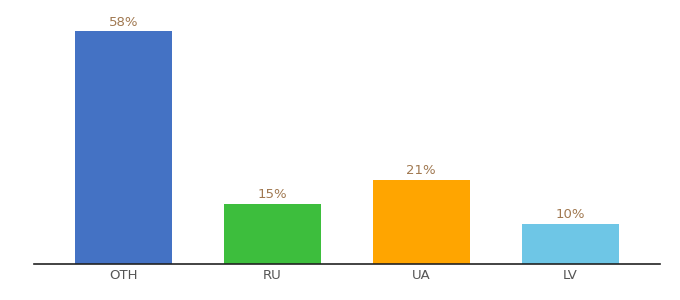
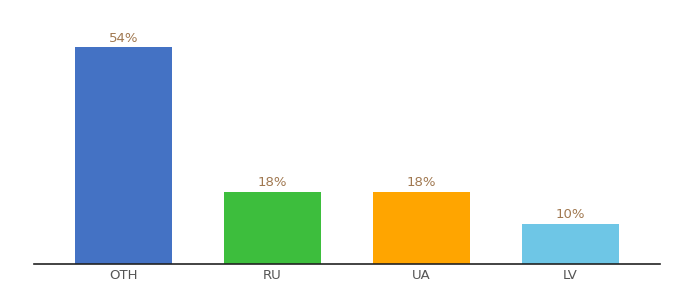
OTH: 58% -> 54%
RU: 15% -> 18%
UA: 21% -> 18%
